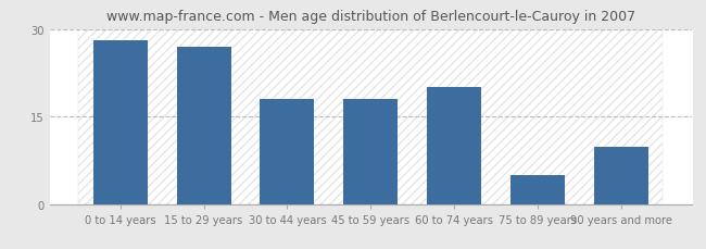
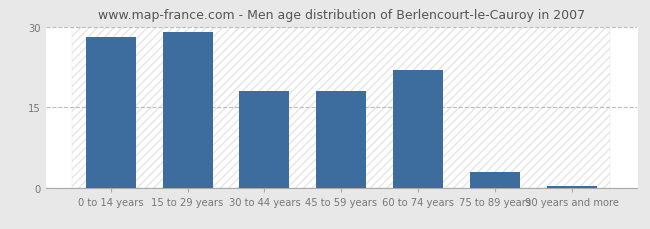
15 to 29 years: 27.0 -> 29.0
60 to 74 years: 20.0 -> 22.0
75 to 89 years: 5.0 -> 3.0
90 years and more: 9.8 -> 0.3
